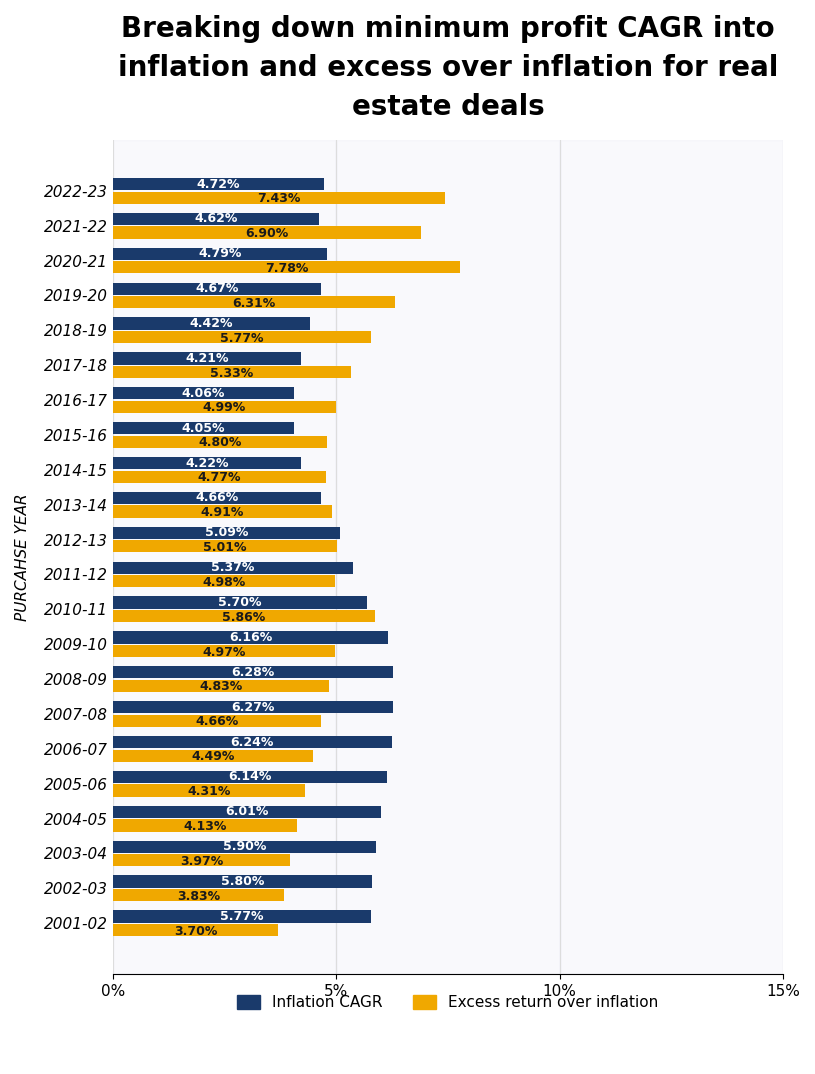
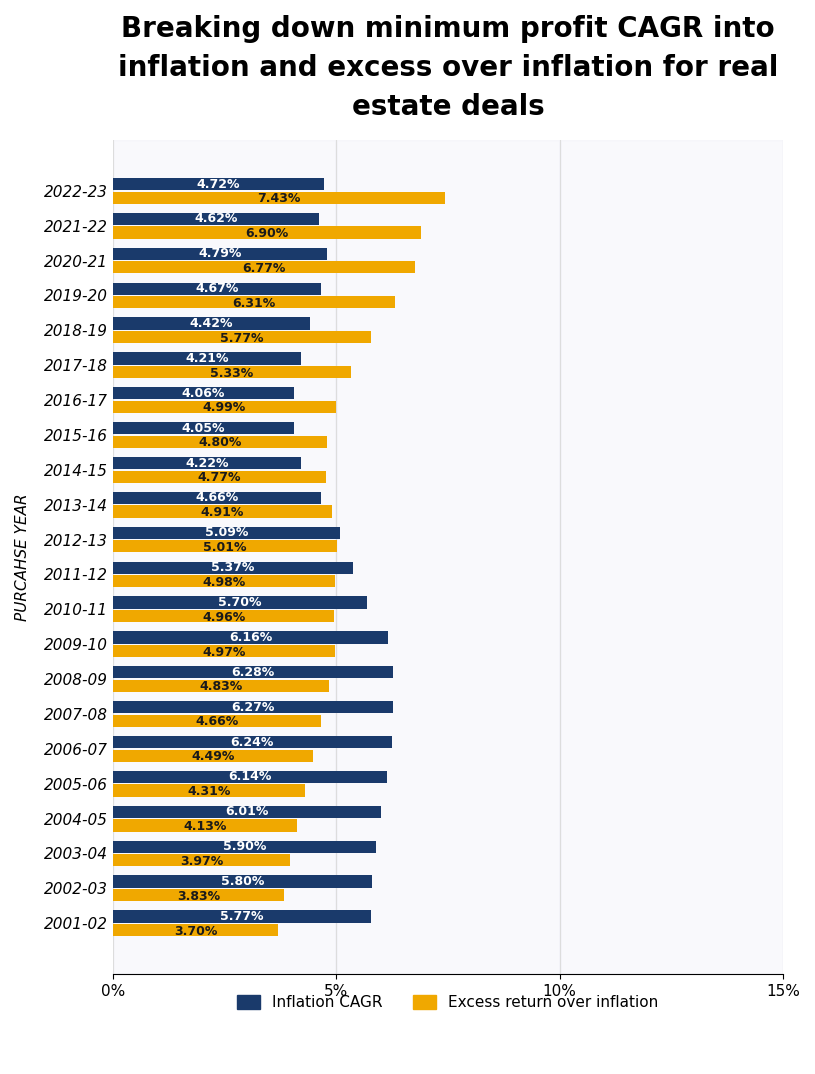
Excess return over inflation/2020-21: 7.78% -> 6.77%
Excess return over inflation/2010-11: 5.86% -> 4.96%
